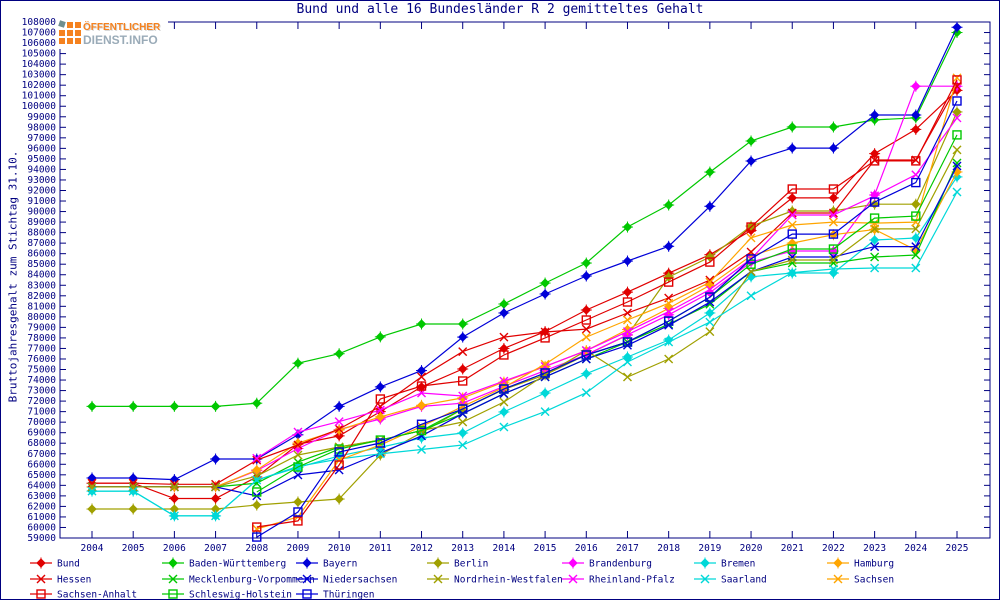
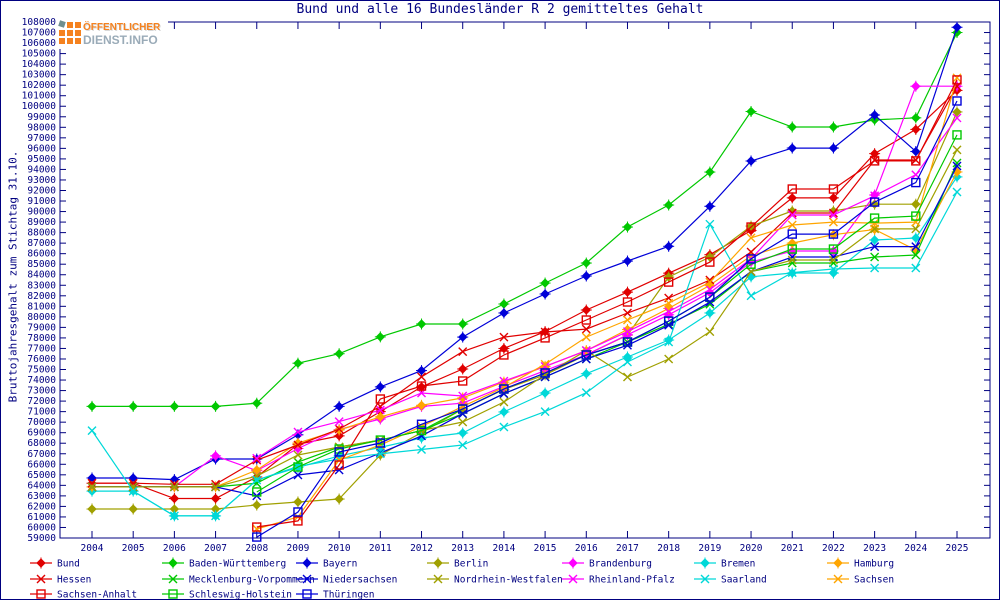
Saarland/2004: 63400 -> 69200
Brandenburg/2007: 63800 -> 66800
Saarland/2019: 79500 -> 88800
Baden-Württemberg/2020: 96700 -> 99500
Bayern/2024: 99200 -> 95700
